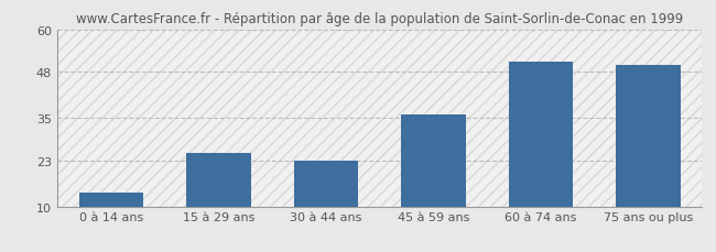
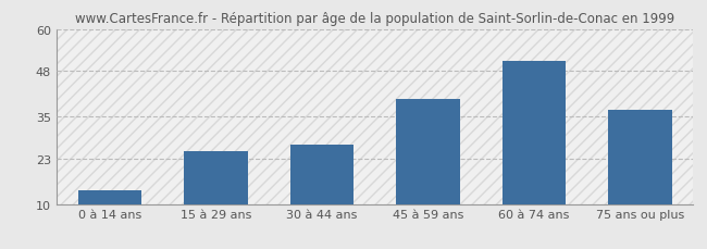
30 à 44 ans: 23 -> 27
45 à 59 ans: 36 -> 40
75 ans ou plus: 50 -> 37
